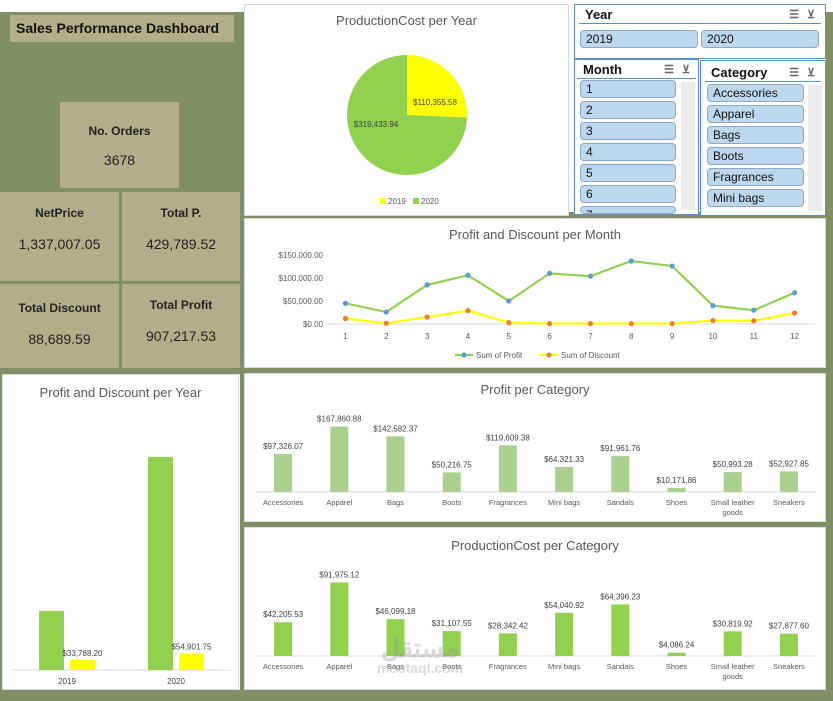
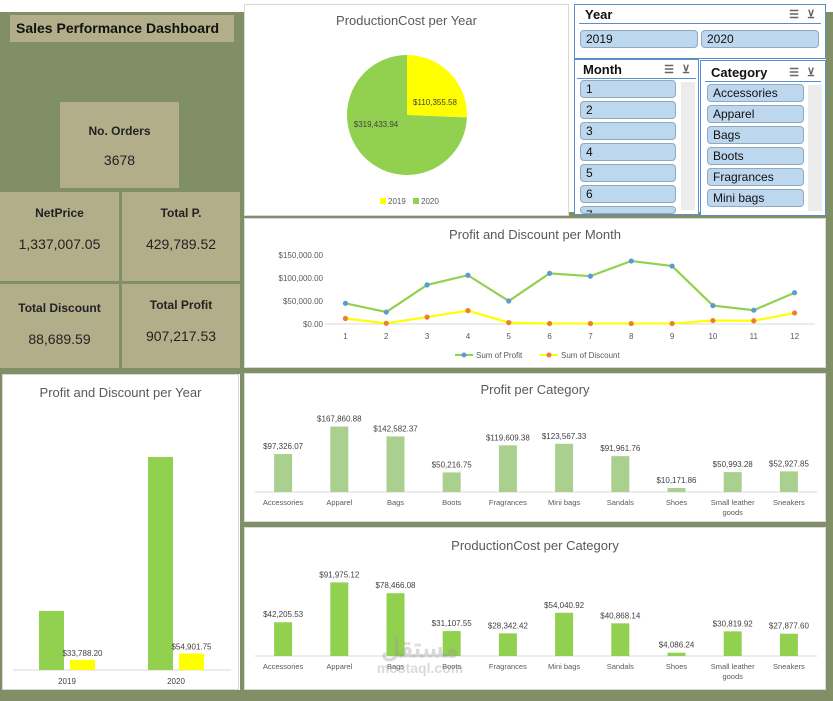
Profit per Category/Mini bags: $64,321.33 -> $123,567.33
ProductionCost per Category/Bags: $46,099.18 -> $78,466.08
ProductionCost per Category/Sandals: $64,396.23 -> $40,868.14
